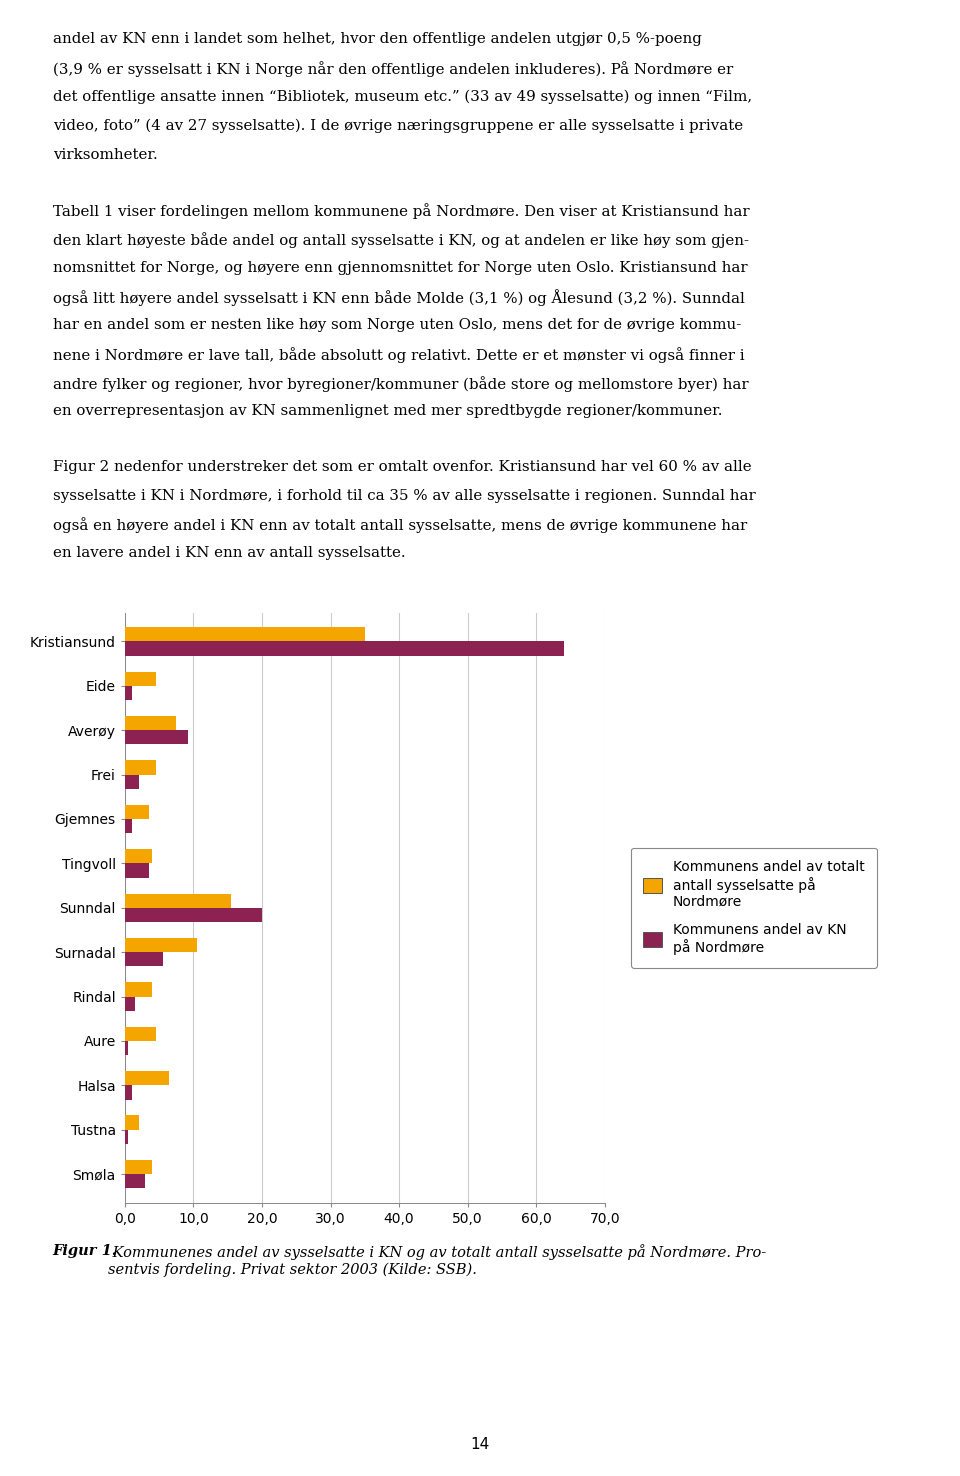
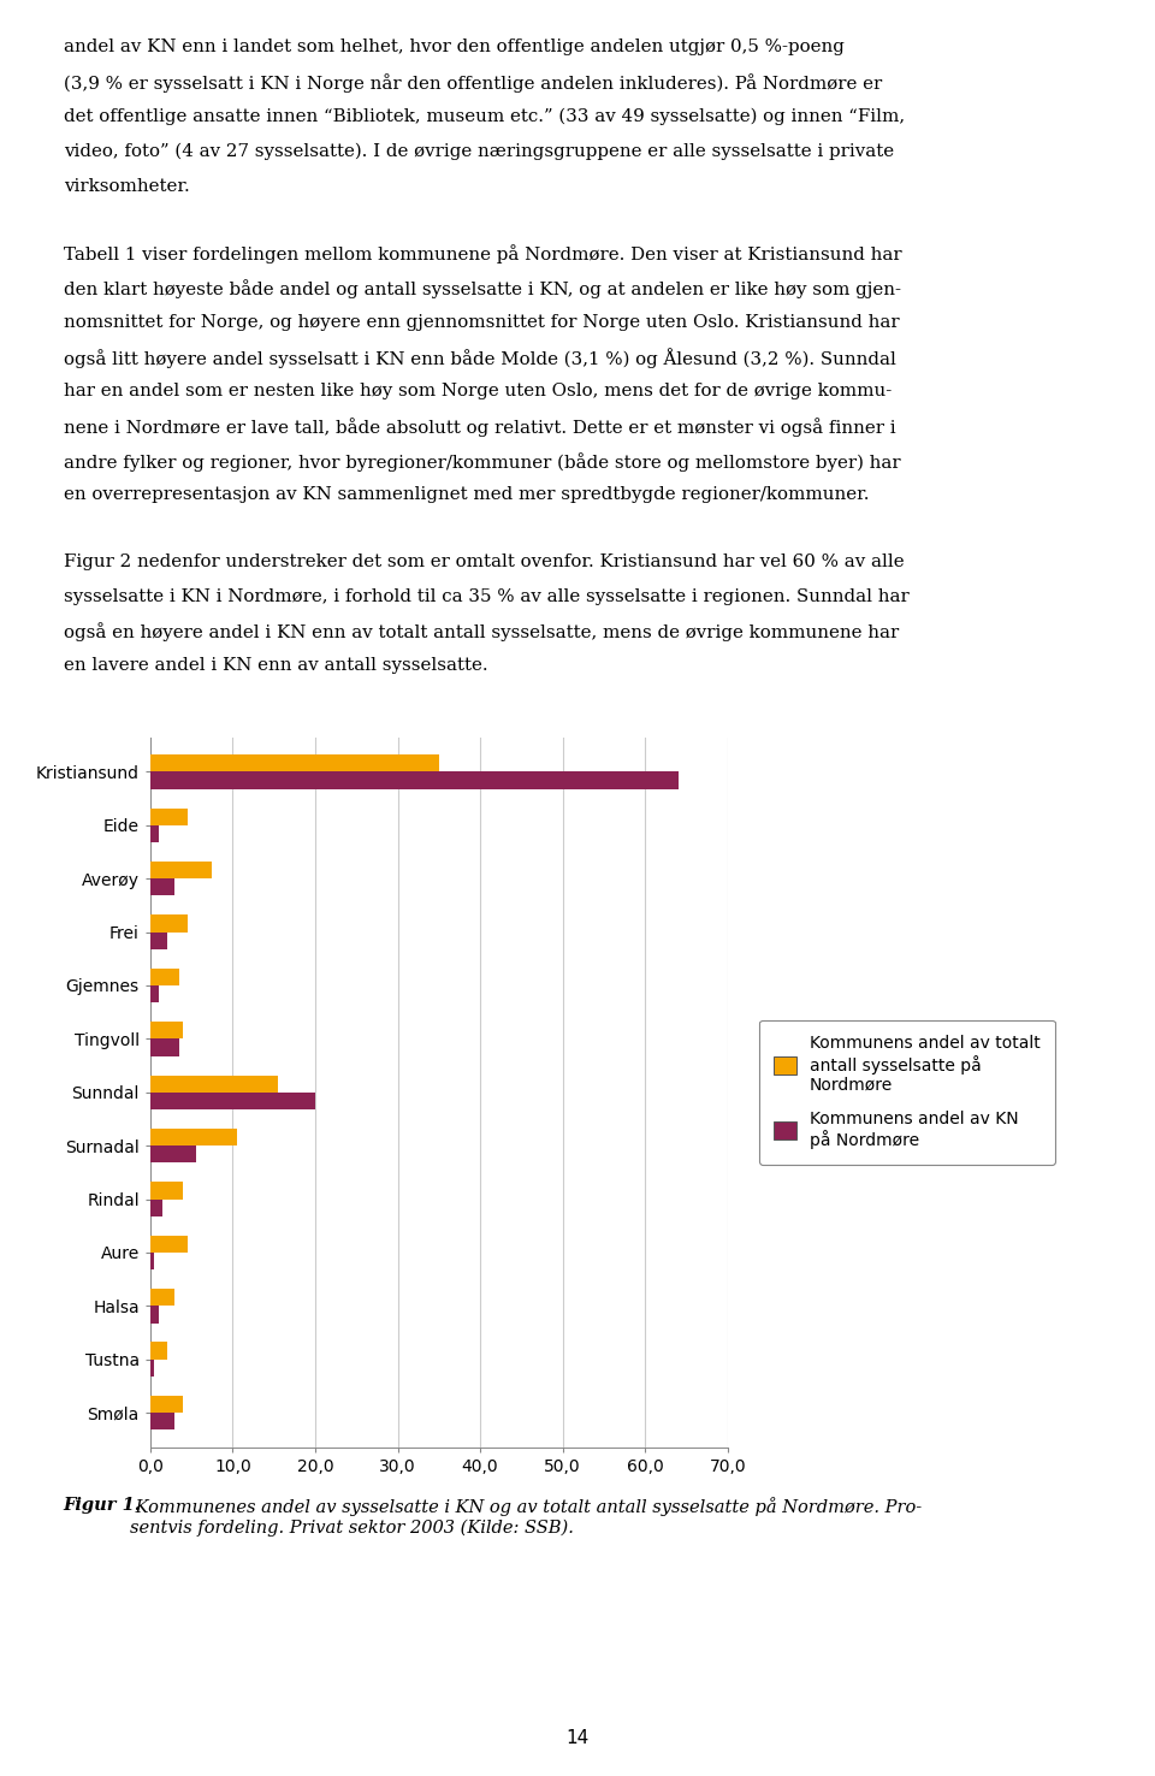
Kommunens andel av KN på Nordmøre/Averøy: 9,2 -> 3,0
Kommunens andel av totalt antall sysselsatte på Nordmøre/Halsa: 6,4 -> 3,0
